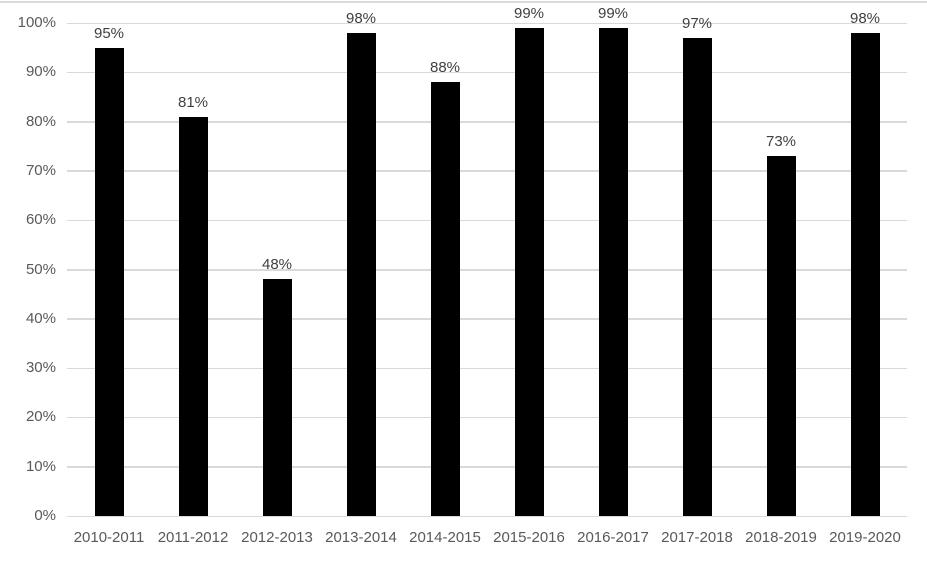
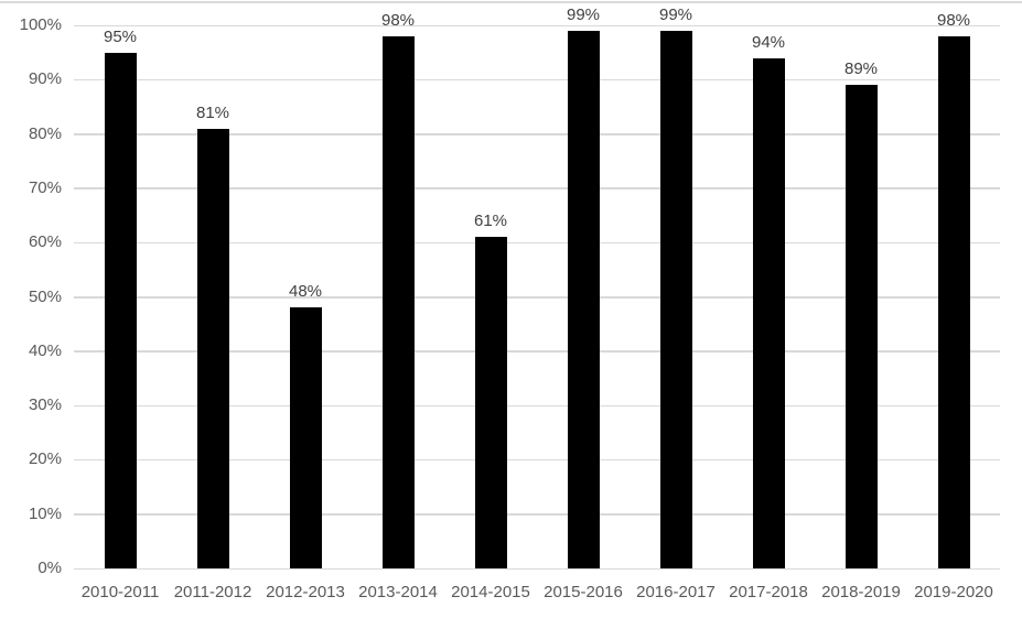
2014-2015: 88% -> 61%
2017-2018: 97% -> 94%
2018-2019: 73% -> 89%
